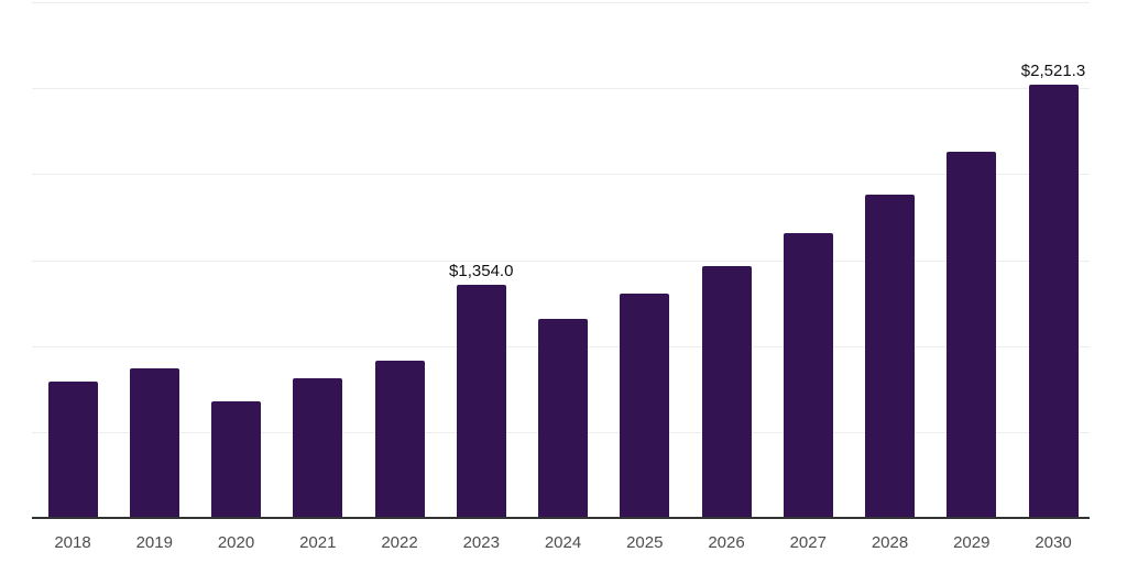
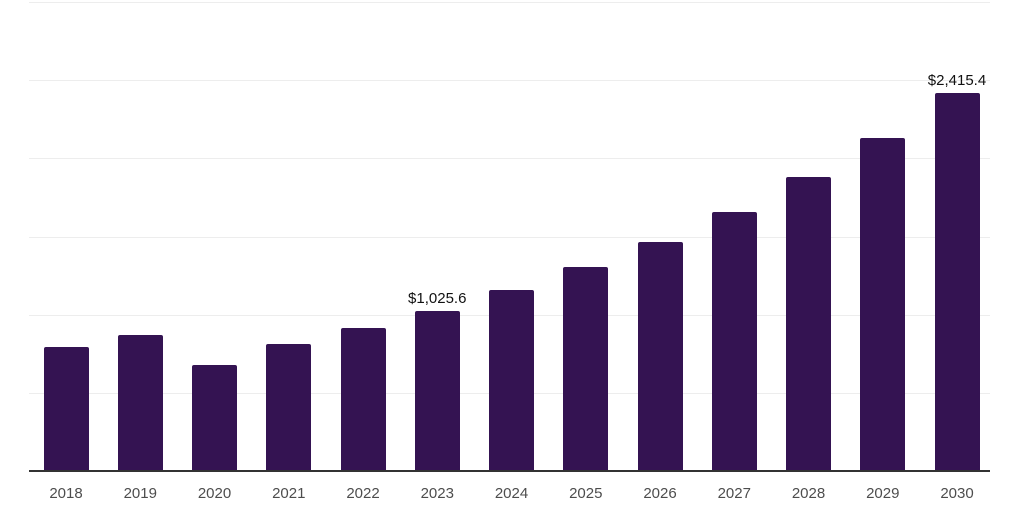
2023: $1,354.0 -> $1,025.6
2030: $2,521.3 -> $2,415.4
